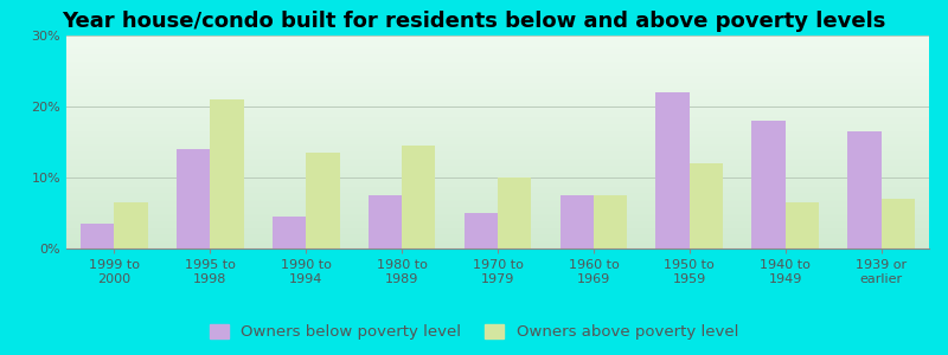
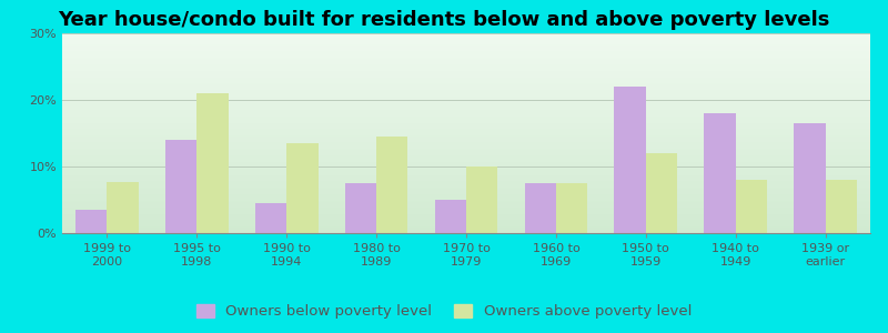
Owners above poverty level/1999 to 2000: 6.5% -> 7.6%
Owners above poverty level/1940 to 1949: 6.5% -> 8.0%
Owners above poverty level/1939 or earlier: 7.0% -> 8.0%
